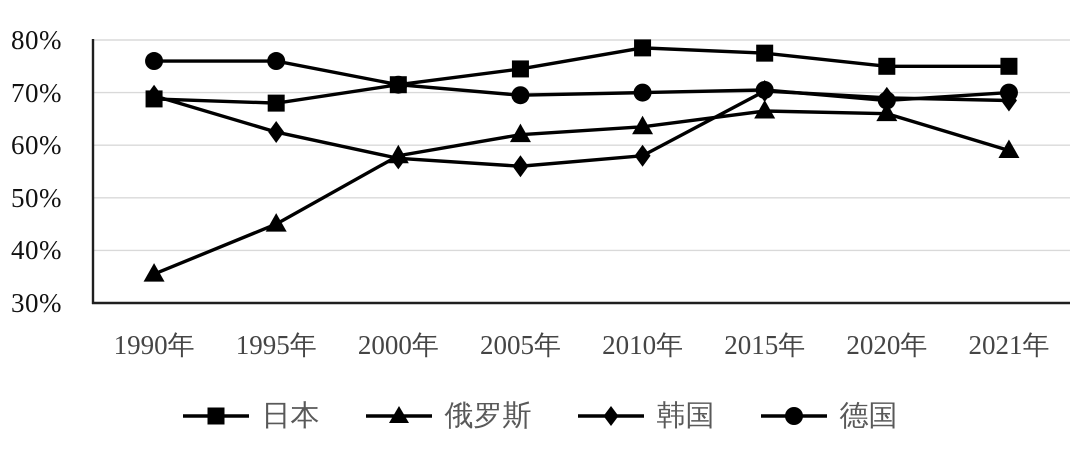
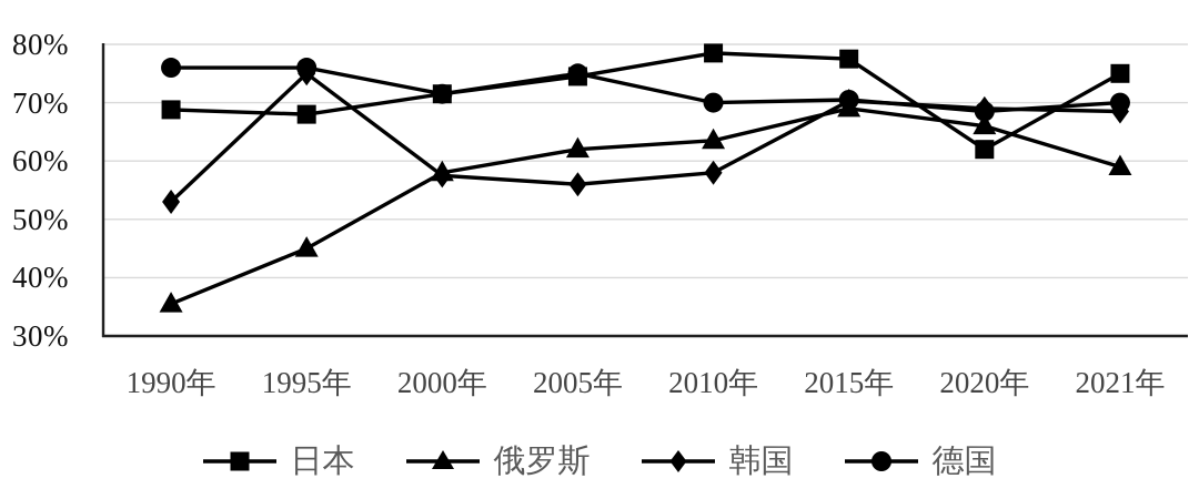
韩国/1990年: 69% -> 53%
韩国/1995年: 62% -> 75%
德国/2005年: 70% -> 75%
俄罗斯/2015年: 66% -> 69%
日本/2020年: 75% -> 62%
